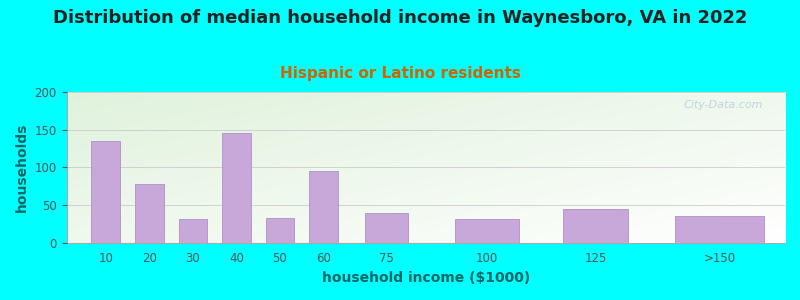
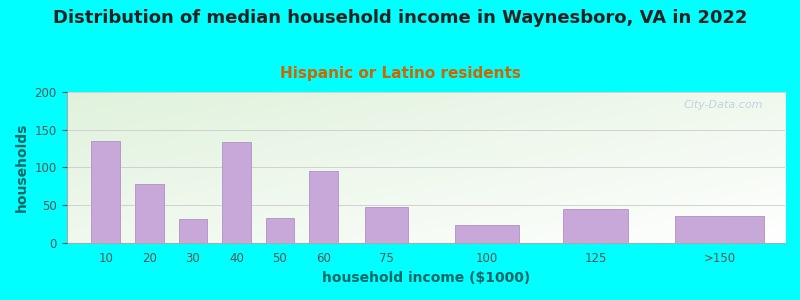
40: 146 -> 134
75: 40 -> 48
100: 32 -> 24
